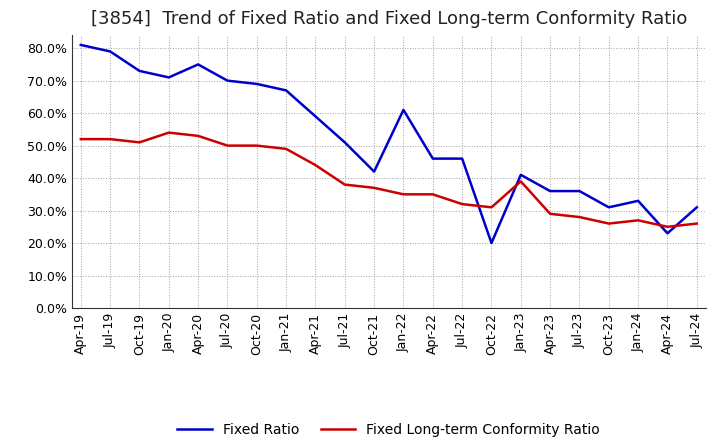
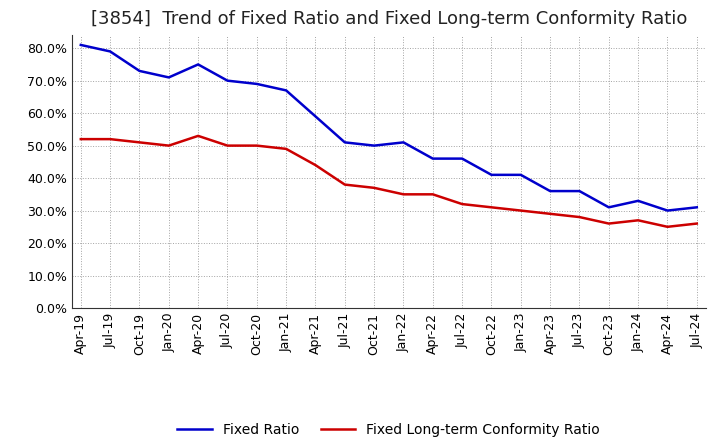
Fixed Long-term Conformity Ratio/Jan-20: 54% -> 50%
Fixed Ratio/Oct-21: 42% -> 50%
Fixed Ratio/Jan-22: 61% -> 51%
Fixed Ratio/Oct-22: 20% -> 41%
Fixed Long-term Conformity Ratio/Jan-23: 39% -> 30%
Fixed Ratio/Apr-24: 23% -> 30%
